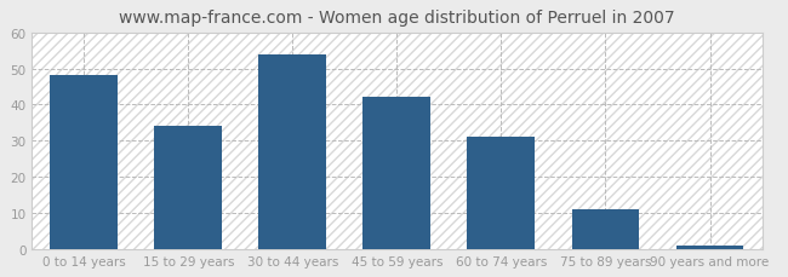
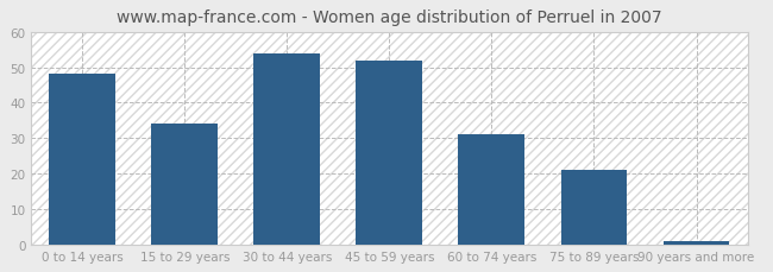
45 to 59 years: 42 -> 52
75 to 89 years: 11 -> 21
